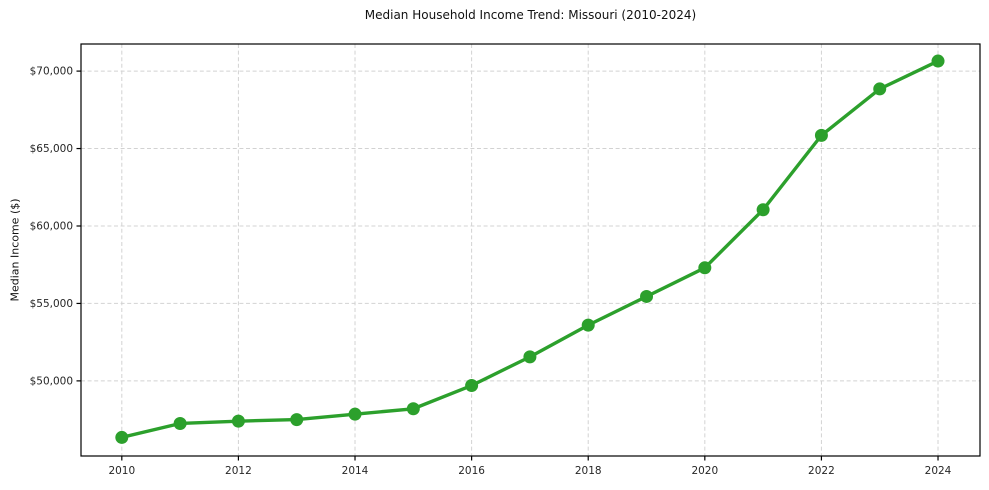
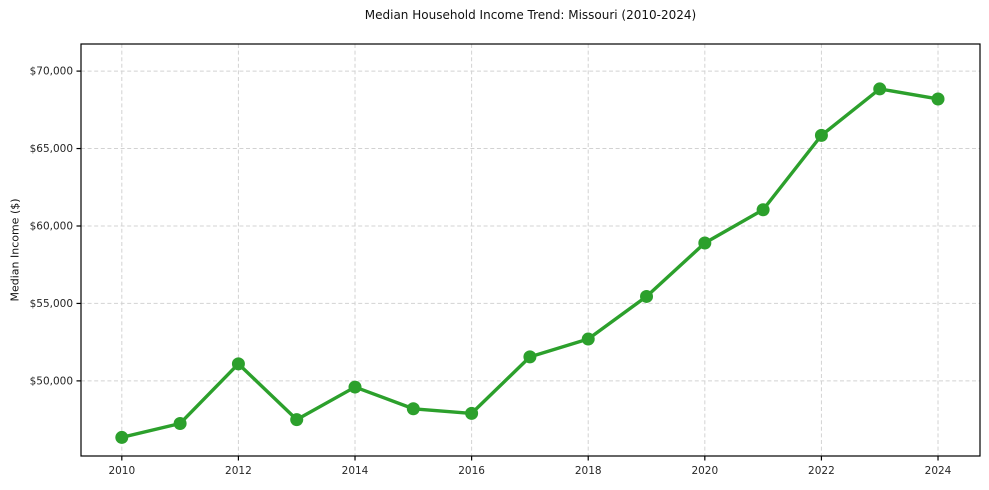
2012: $47400 -> $51100
2014: $47800 -> $49600
2016: $49700 -> $47900
2018: $53600 -> $52700
2020: $57300 -> $58900
2024: $70600 -> $68200
